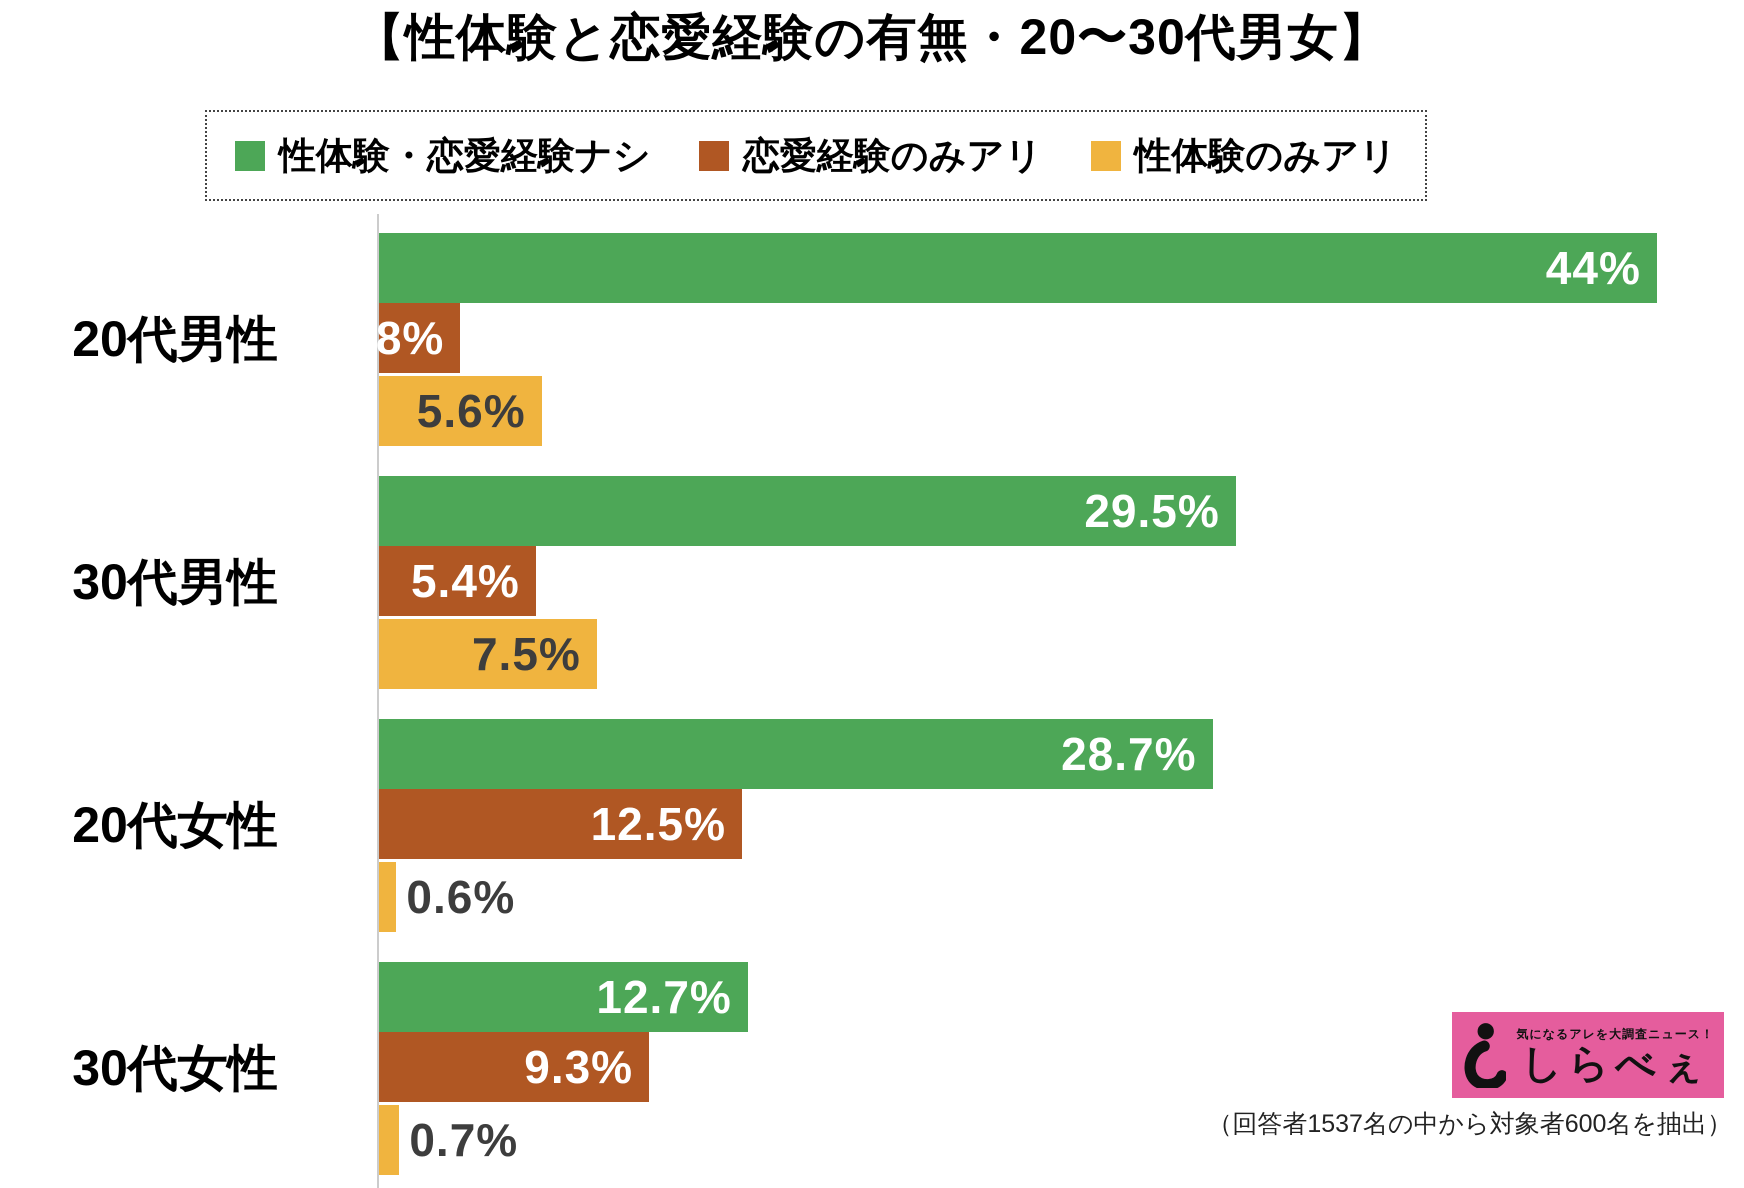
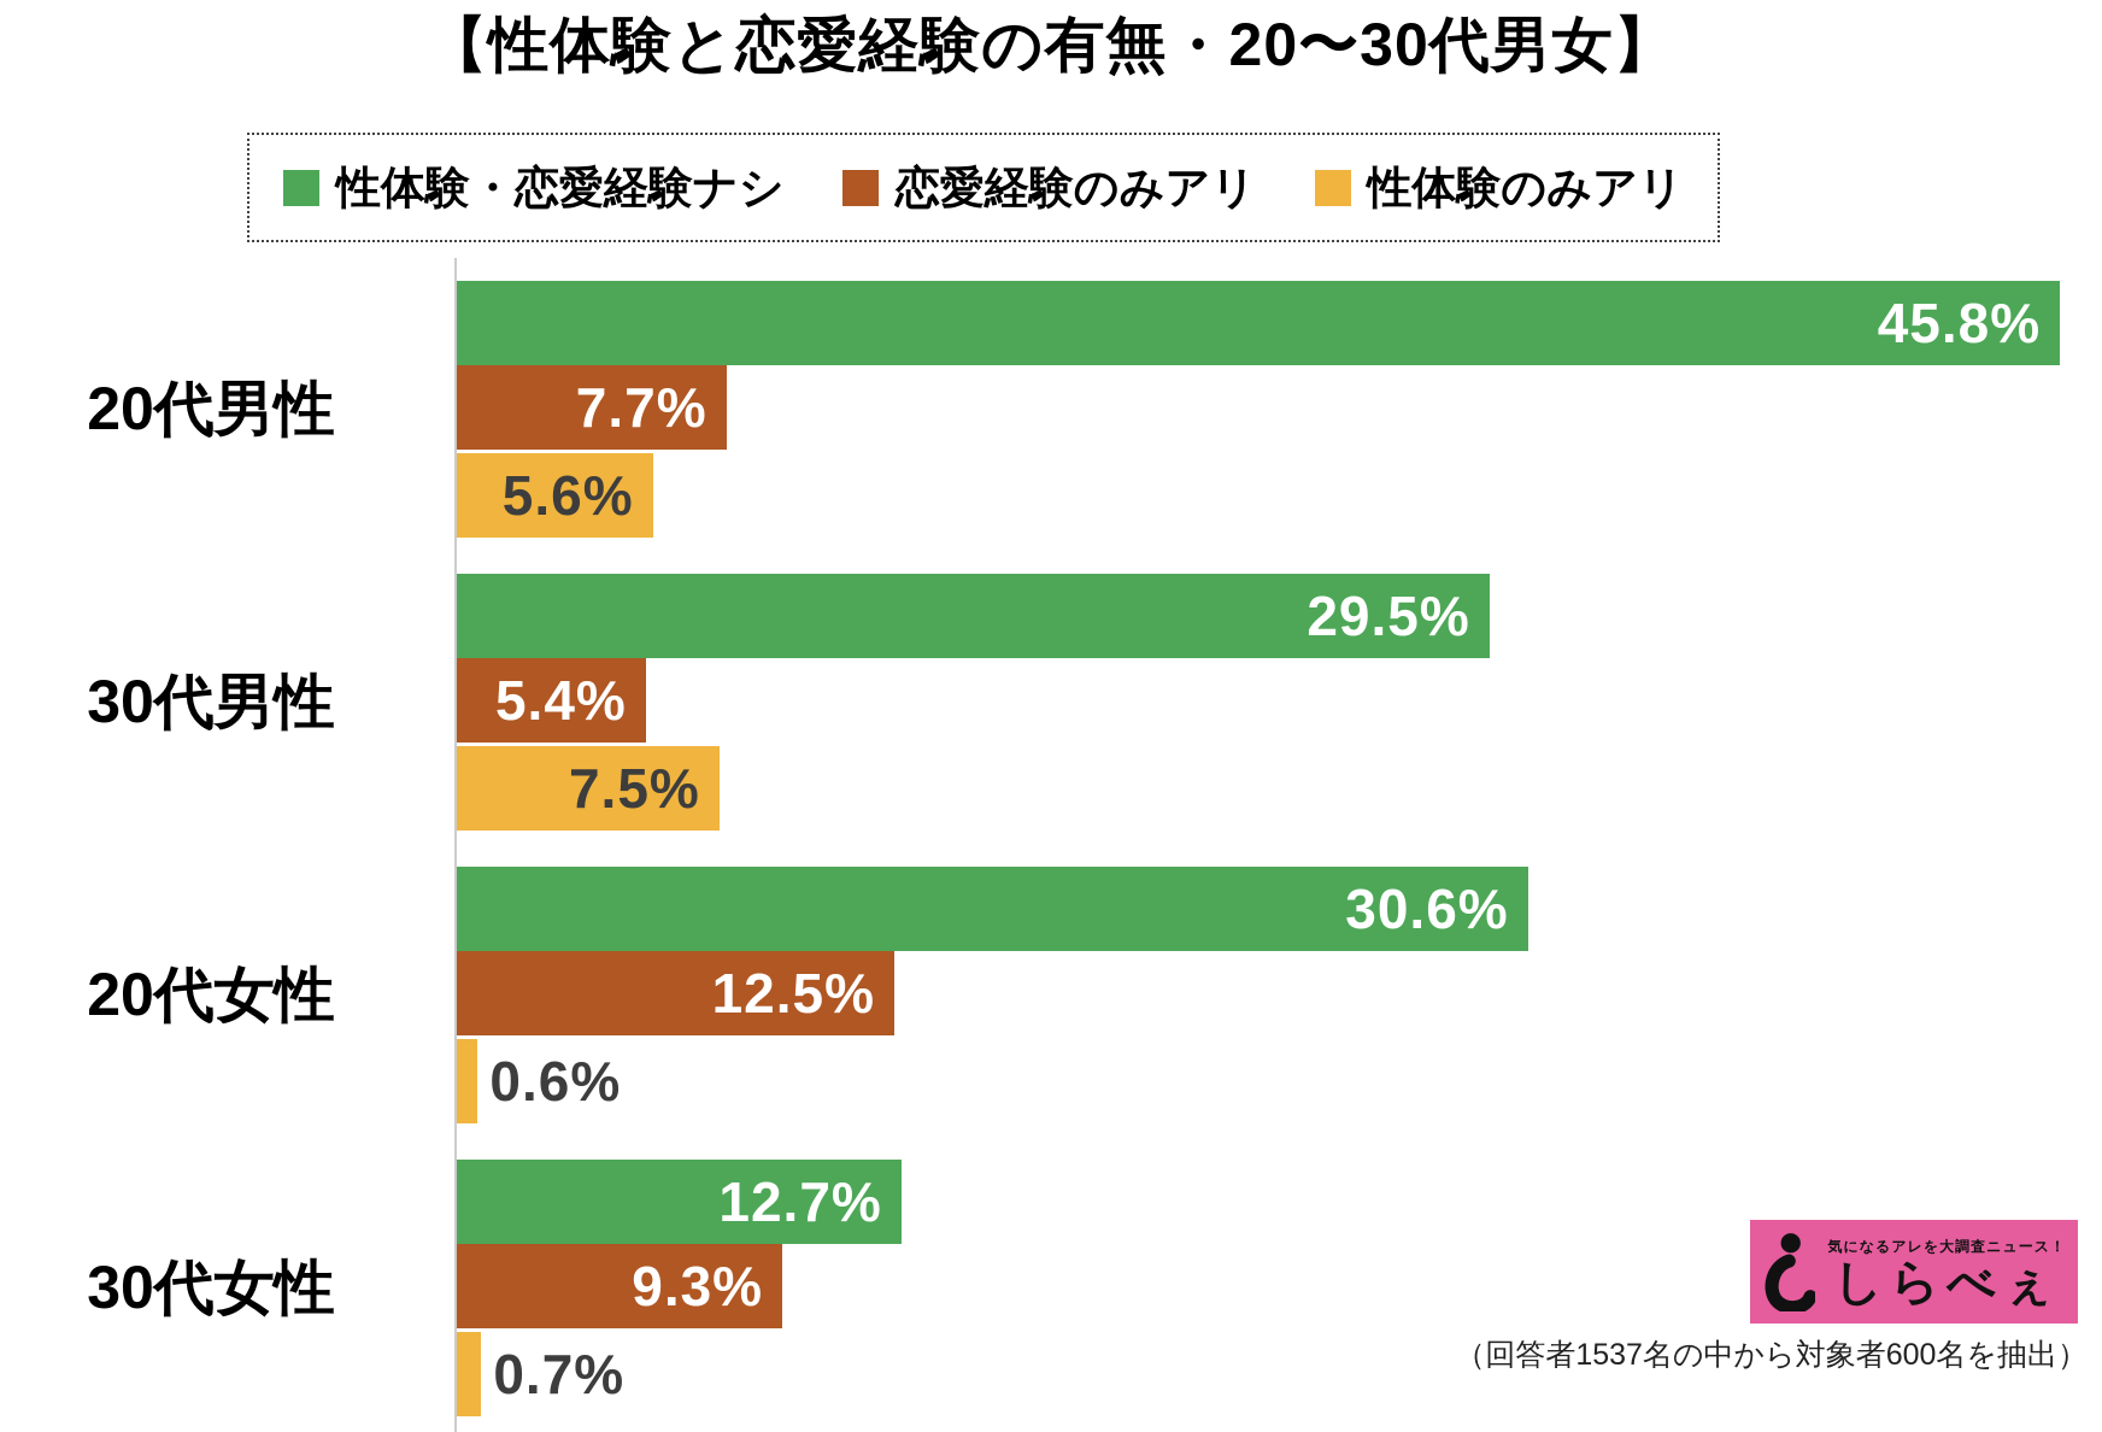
性体験・恋愛経験ナシ/20代男性: 44% -> 45.8%
恋愛経験のみアリ/20代男性: 2.8% -> 7.7%
性体験・恋愛経験ナシ/20代女性: 28.7% -> 30.6%
